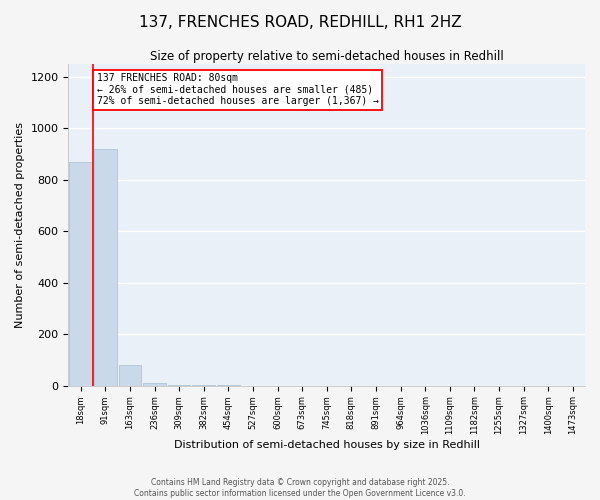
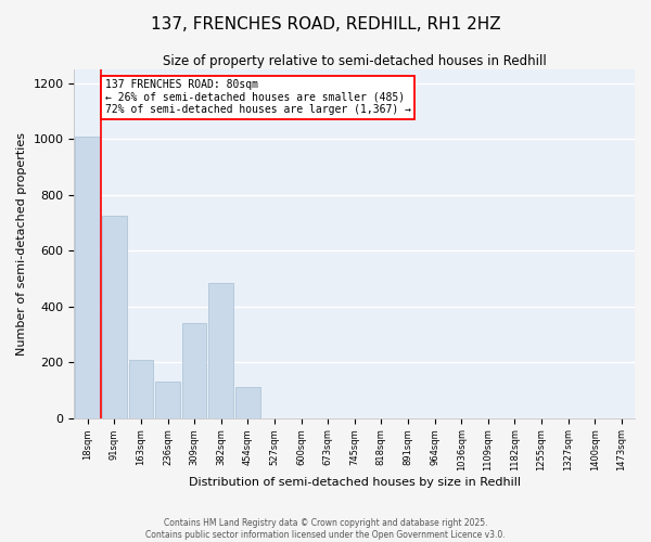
18sqm: 870 -> 1010
91sqm: 920 -> 725
163sqm: 80 -> 210
236sqm: 10 -> 130
309sqm: 2 -> 340
382sqm: 1 -> 485
454sqm: 1 -> 110
